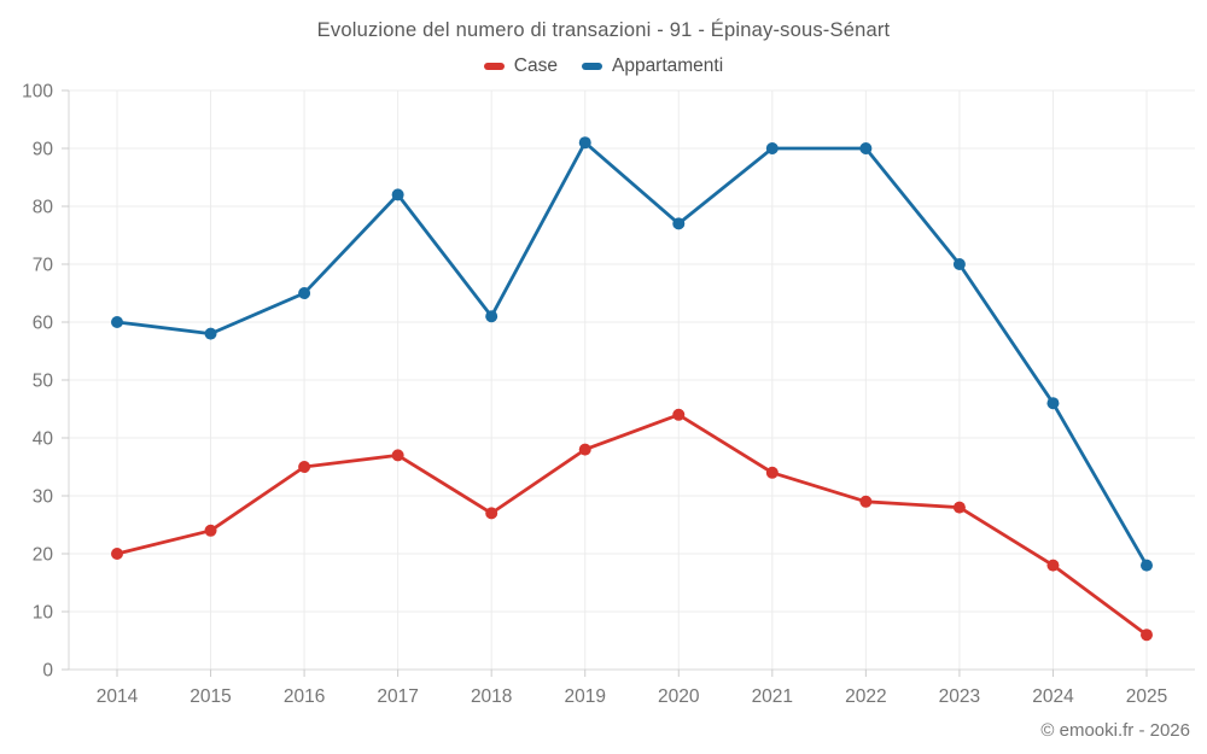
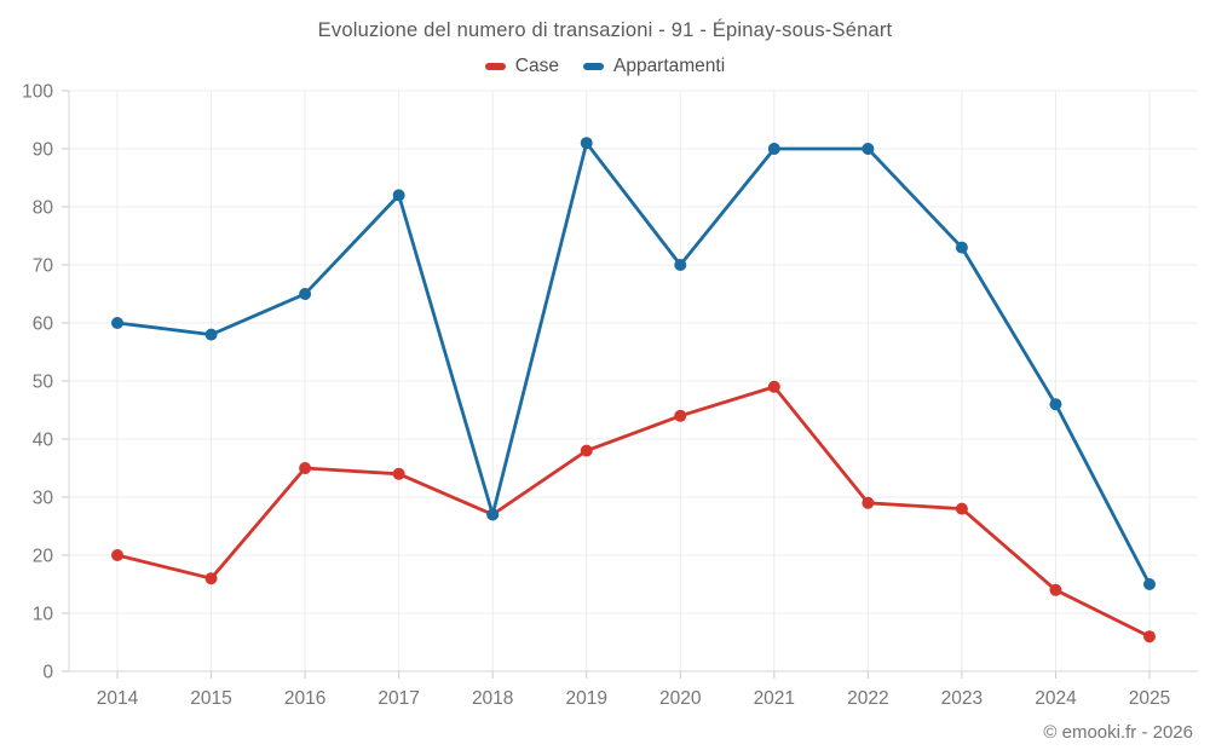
Case/2015: 24 -> 16
Case/2017: 37 -> 34
Appartamenti/2018: 61 -> 27
Appartamenti/2020: 77 -> 70
Case/2021: 34 -> 49
Appartamenti/2023: 70 -> 73
Case/2024: 18 -> 14
Appartamenti/2025: 18 -> 15
